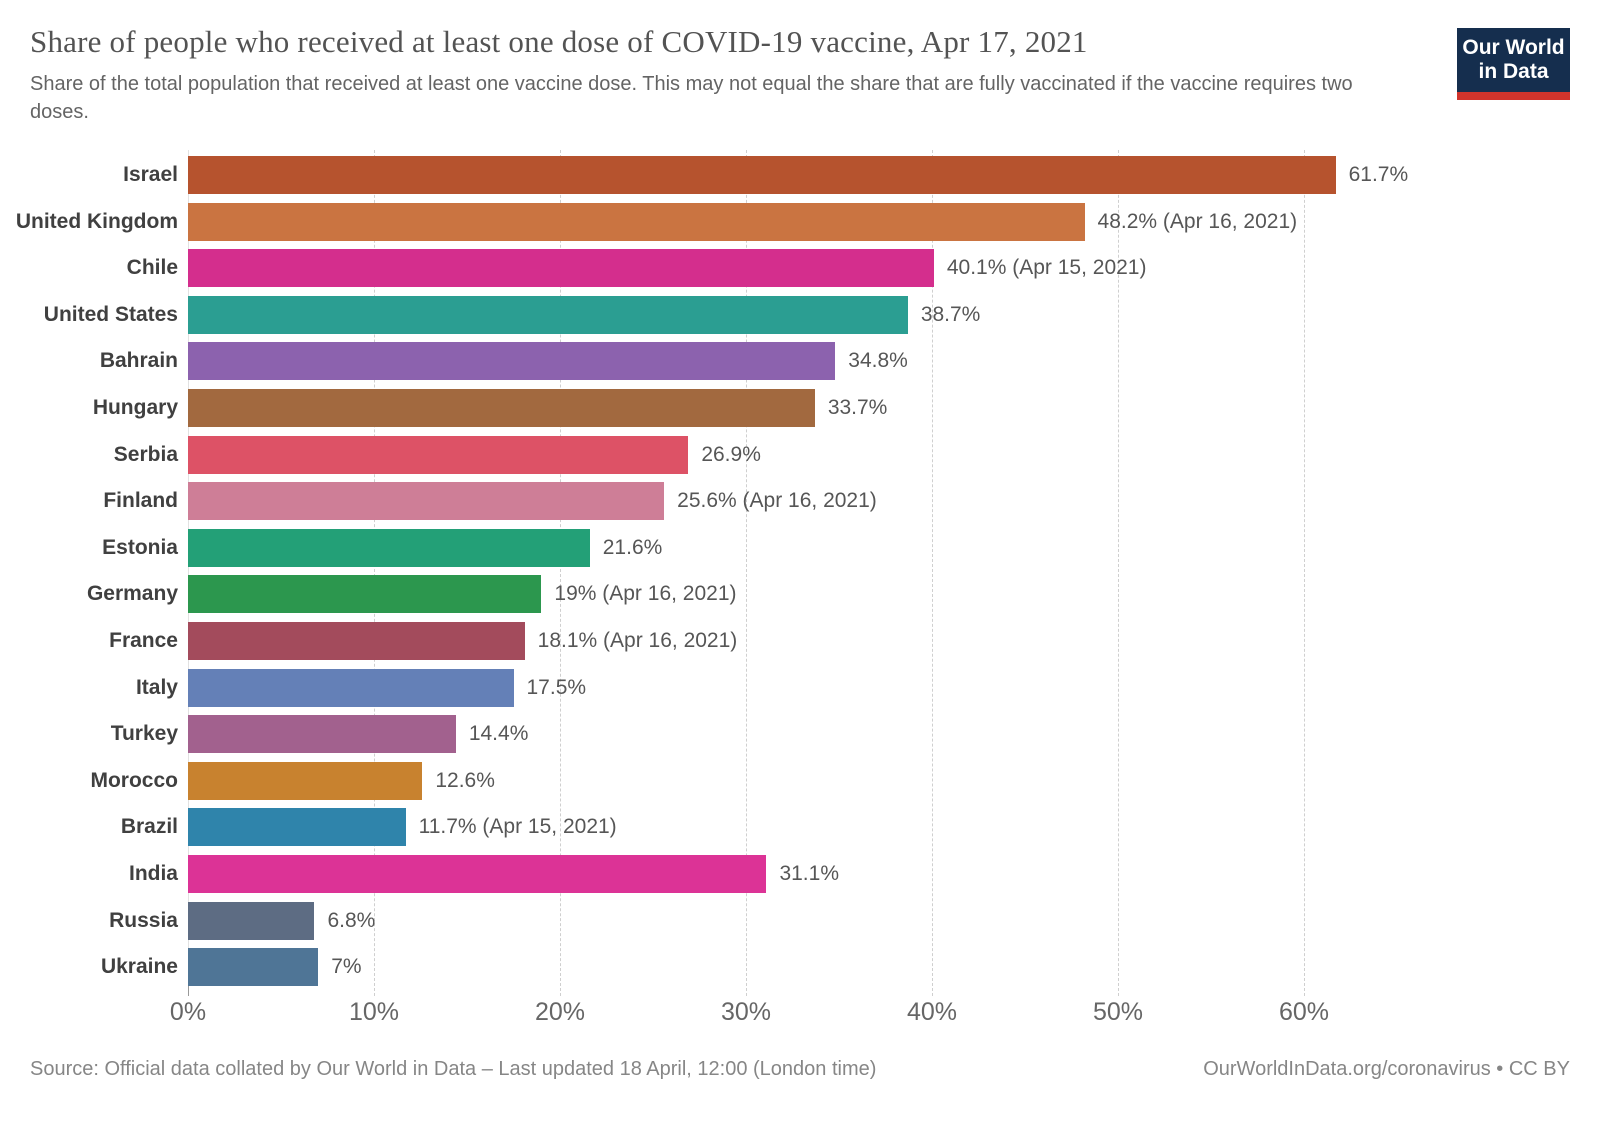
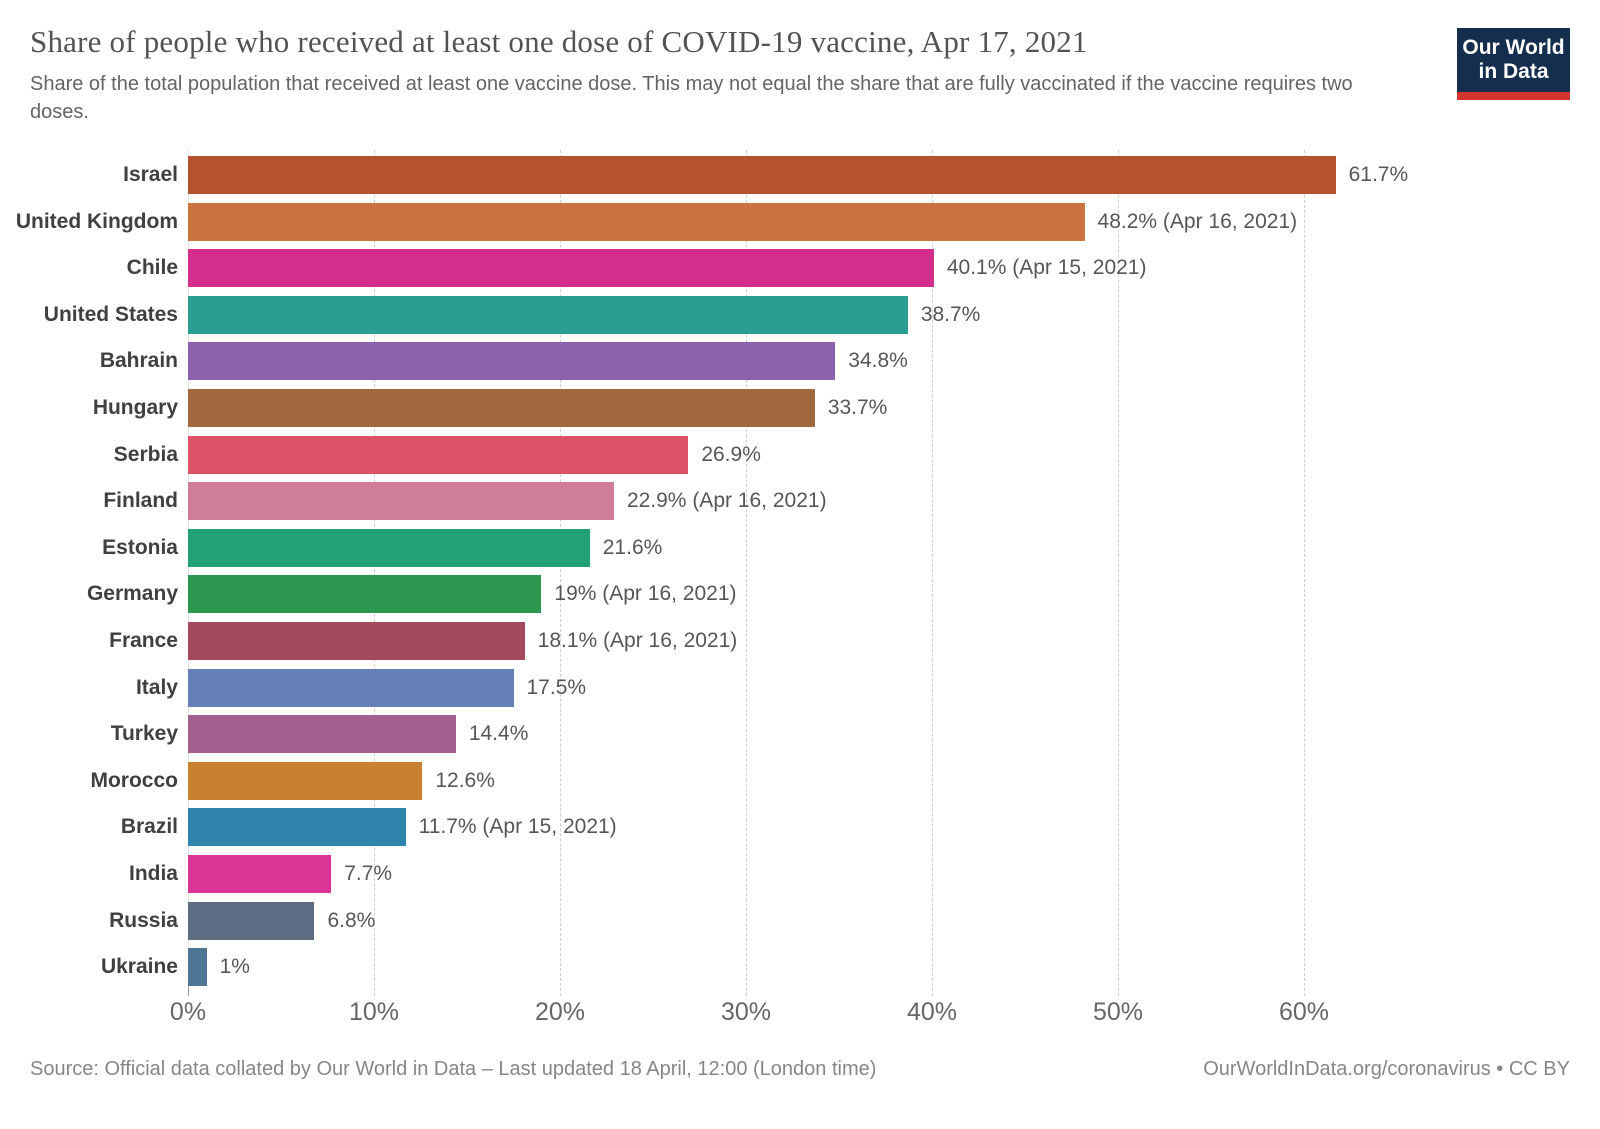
Finland: 25.6% -> 22.9%
India: 31.1% -> 7.7%
Ukraine: 7% -> 1%
